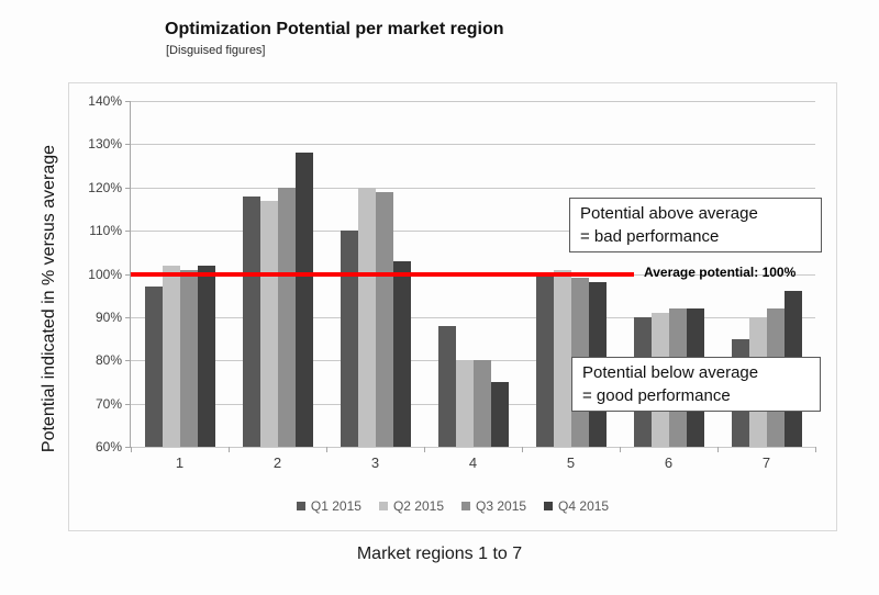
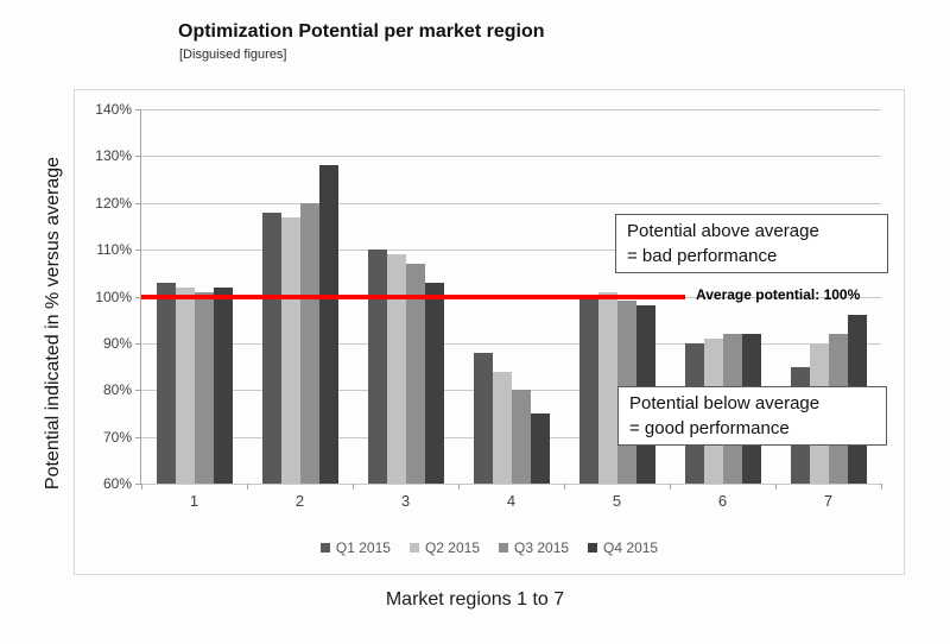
Q1 2015/1: 97% -> 103%
Q2 2015/3: 120% -> 109%
Q3 2015/3: 119% -> 107%
Q2 2015/4: 80% -> 84%
